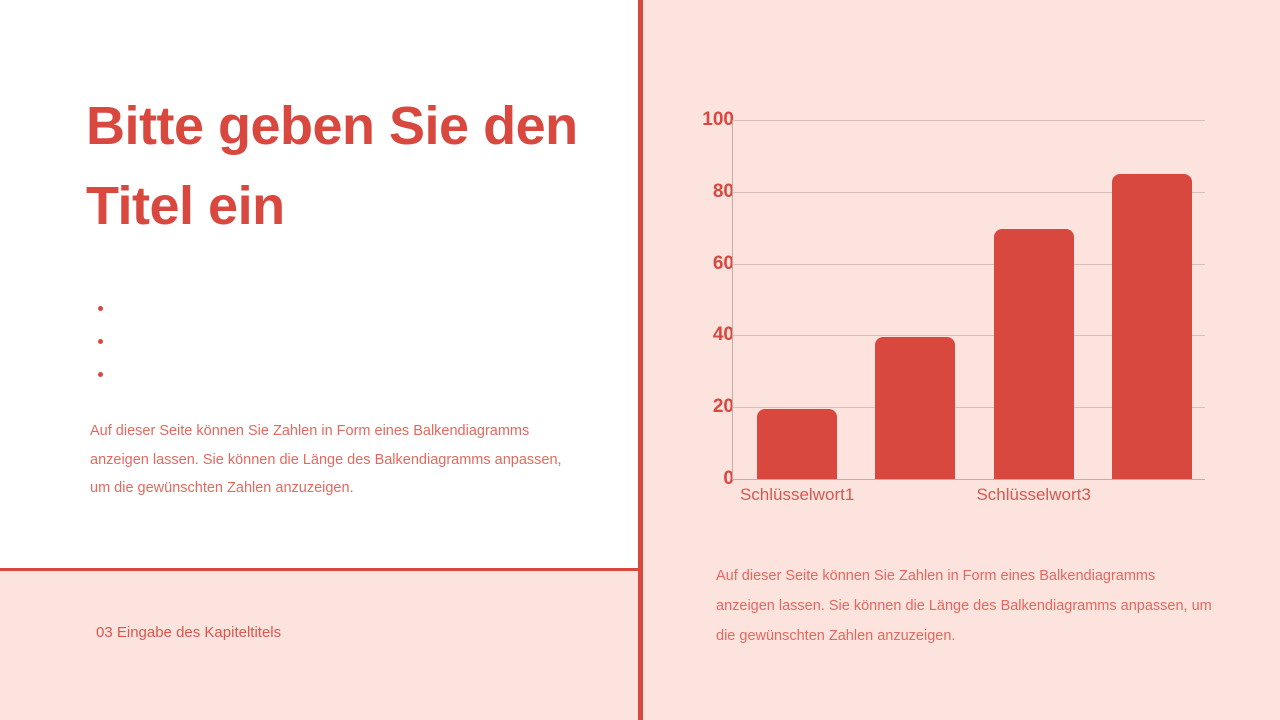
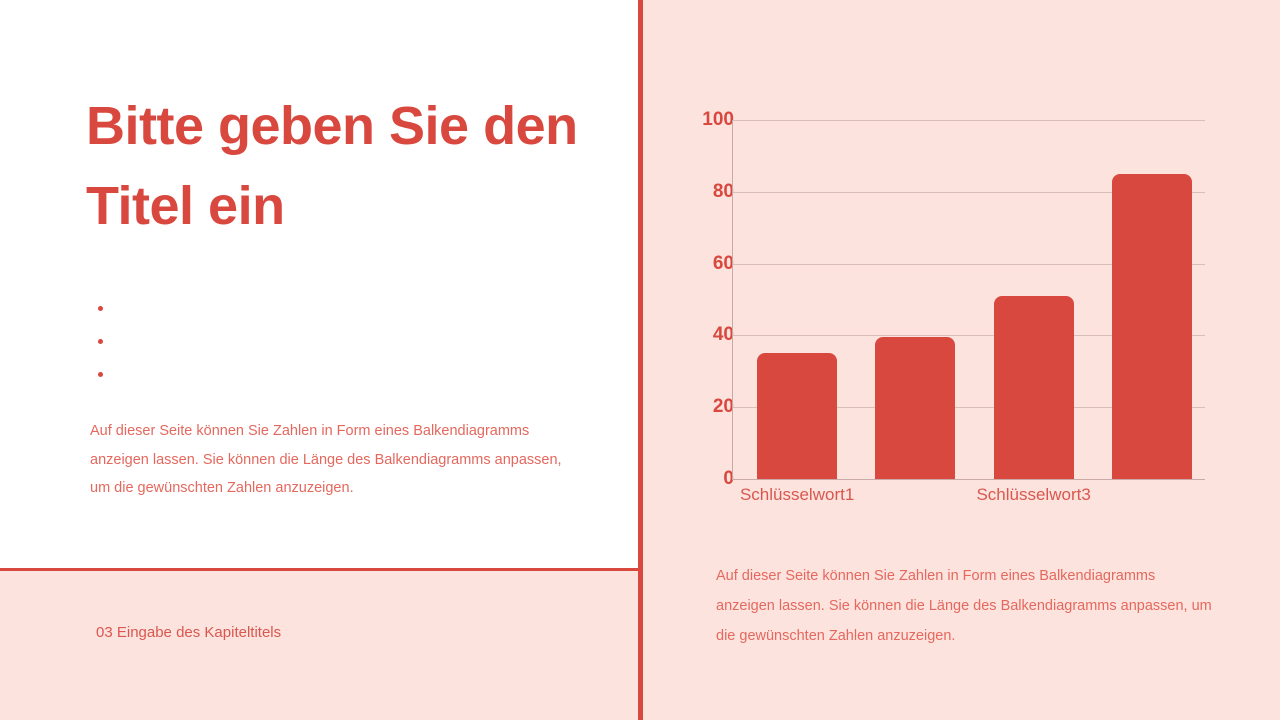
Schlüsselwort1: 20 -> 35
Schlüsselwort3: 70 -> 51
